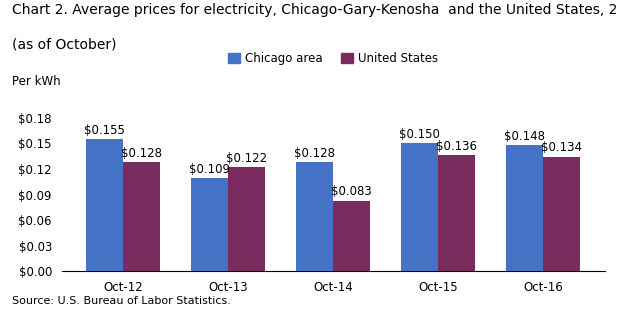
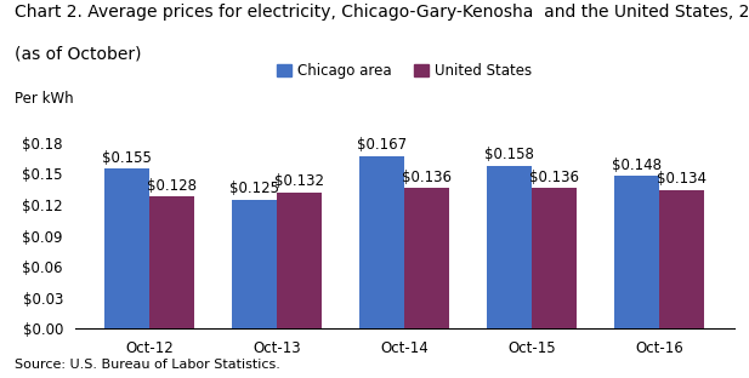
Chicago area/Oct-13: $0.109 -> $0.125
United States/Oct-13: $0.122 -> $0.132
Chicago area/Oct-14: $0.128 -> $0.167
United States/Oct-14: $0.083 -> $0.136
Chicago area/Oct-15: $0.150 -> $0.158
